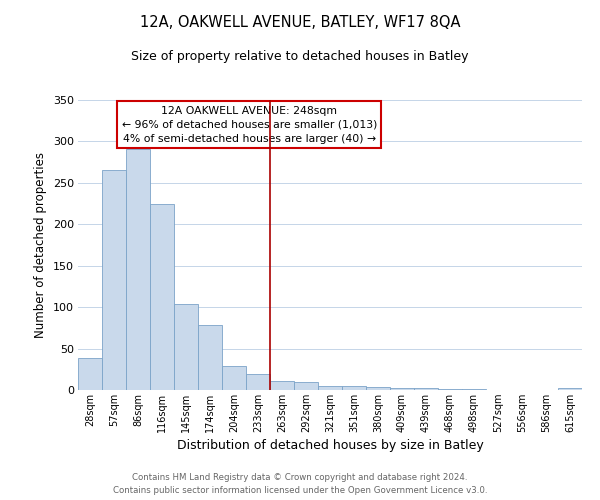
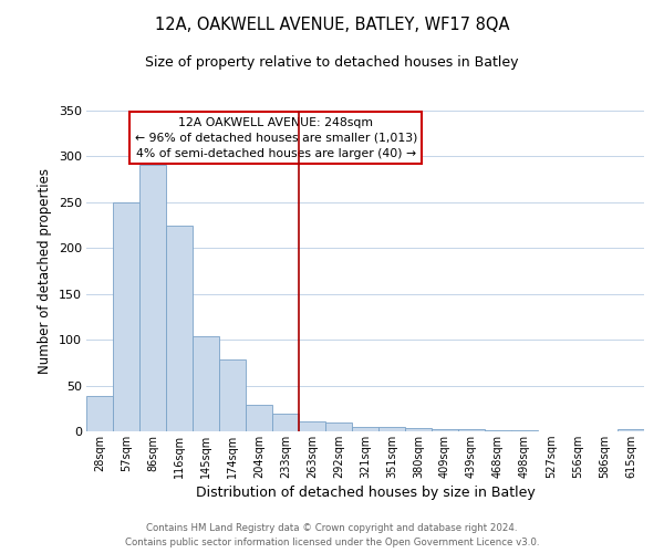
57sqm: 266 -> 250
